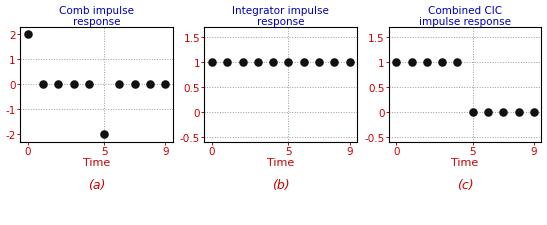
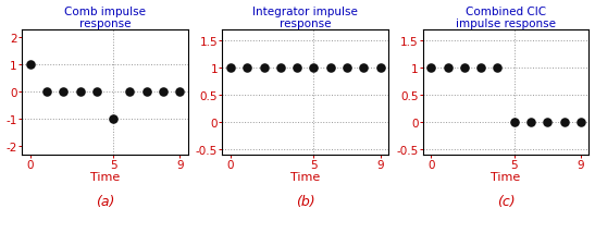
Comb impulse response/0: 2 -> 1
Comb impulse response/5: -2 -> -1
